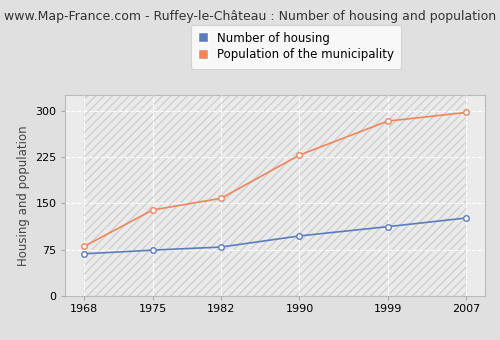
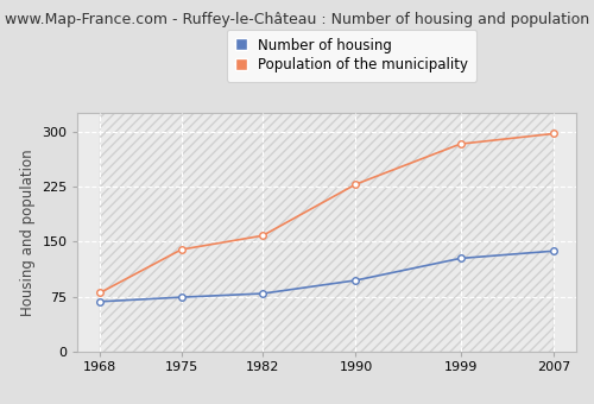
Number of housing/1999: 112 -> 127
Number of housing/2007: 126 -> 137
